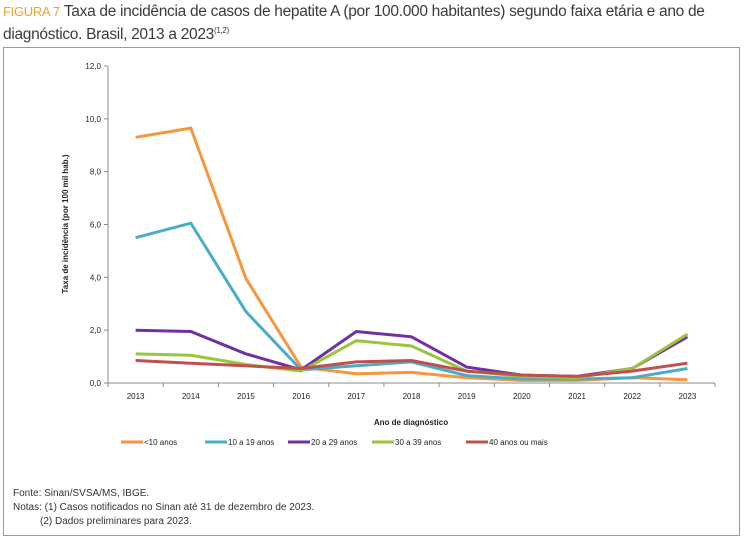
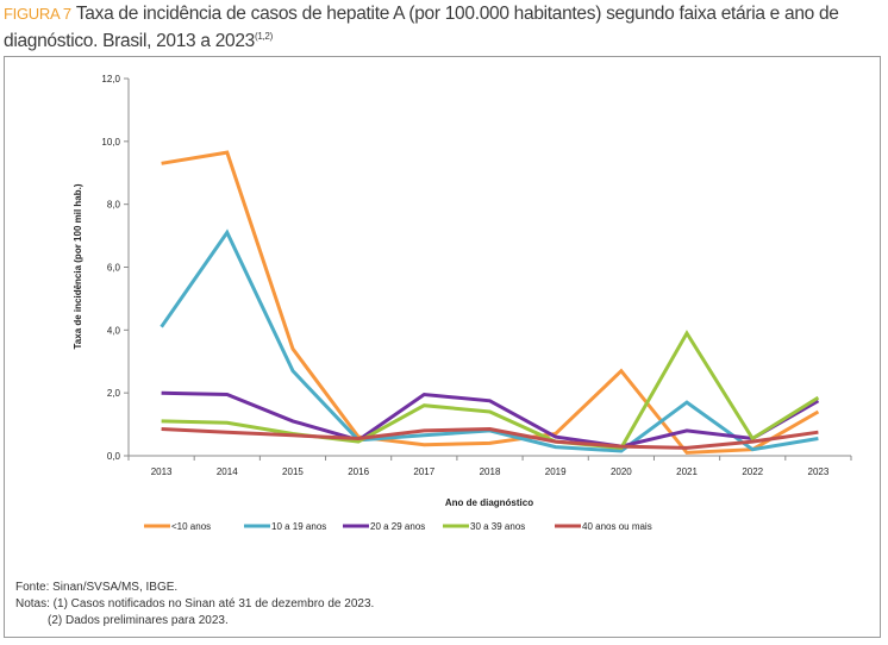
10 a 19 anos/2013: 5,5 -> 4,1
10 a 19 anos/2014: 6,0 -> 7,1
<10 anos/2015: 4,0 -> 3,4
<10 anos/2019: 0,2 -> 0,7
<10 anos/2020: 0,1 -> 2,7
10 a 19 anos/2021: 0,1 -> 1,7
20 a 29 anos/2021: 0,2 -> 0,8
30 a 39 anos/2021: 0,2 -> 3,9
<10 anos/2023: 0,1 -> 1,4
